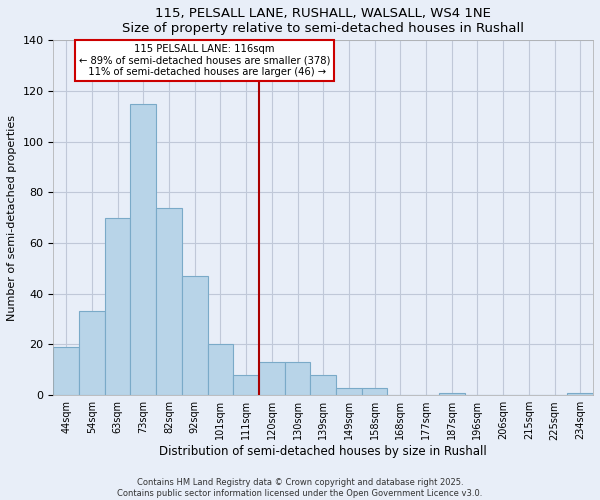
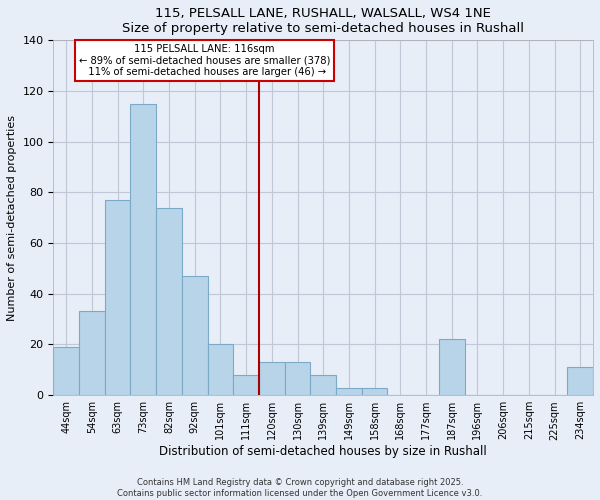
63sqm: 70 -> 77
187sqm: 1 -> 22
234sqm: 1 -> 11
